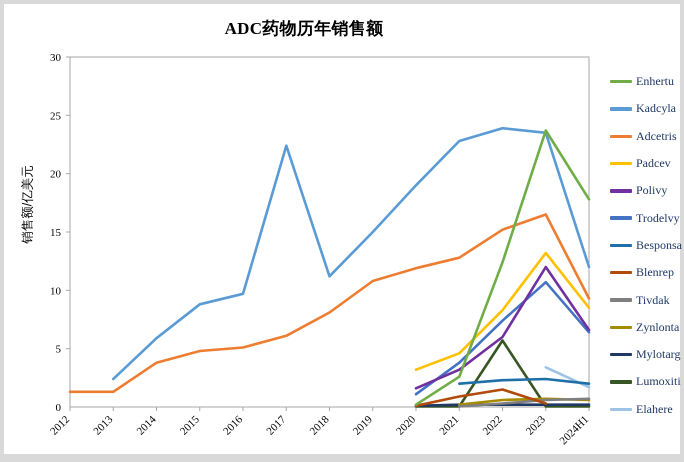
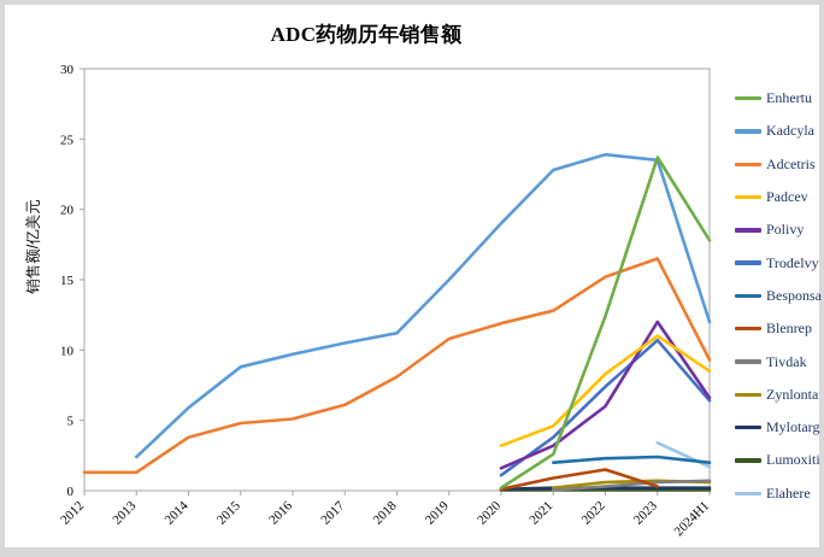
Kadcyla/2017: 22.4 -> 10.5
Lumoxiti/2022: 5.7 -> 0.1
Padcev/2023: 13.2 -> 11.0
